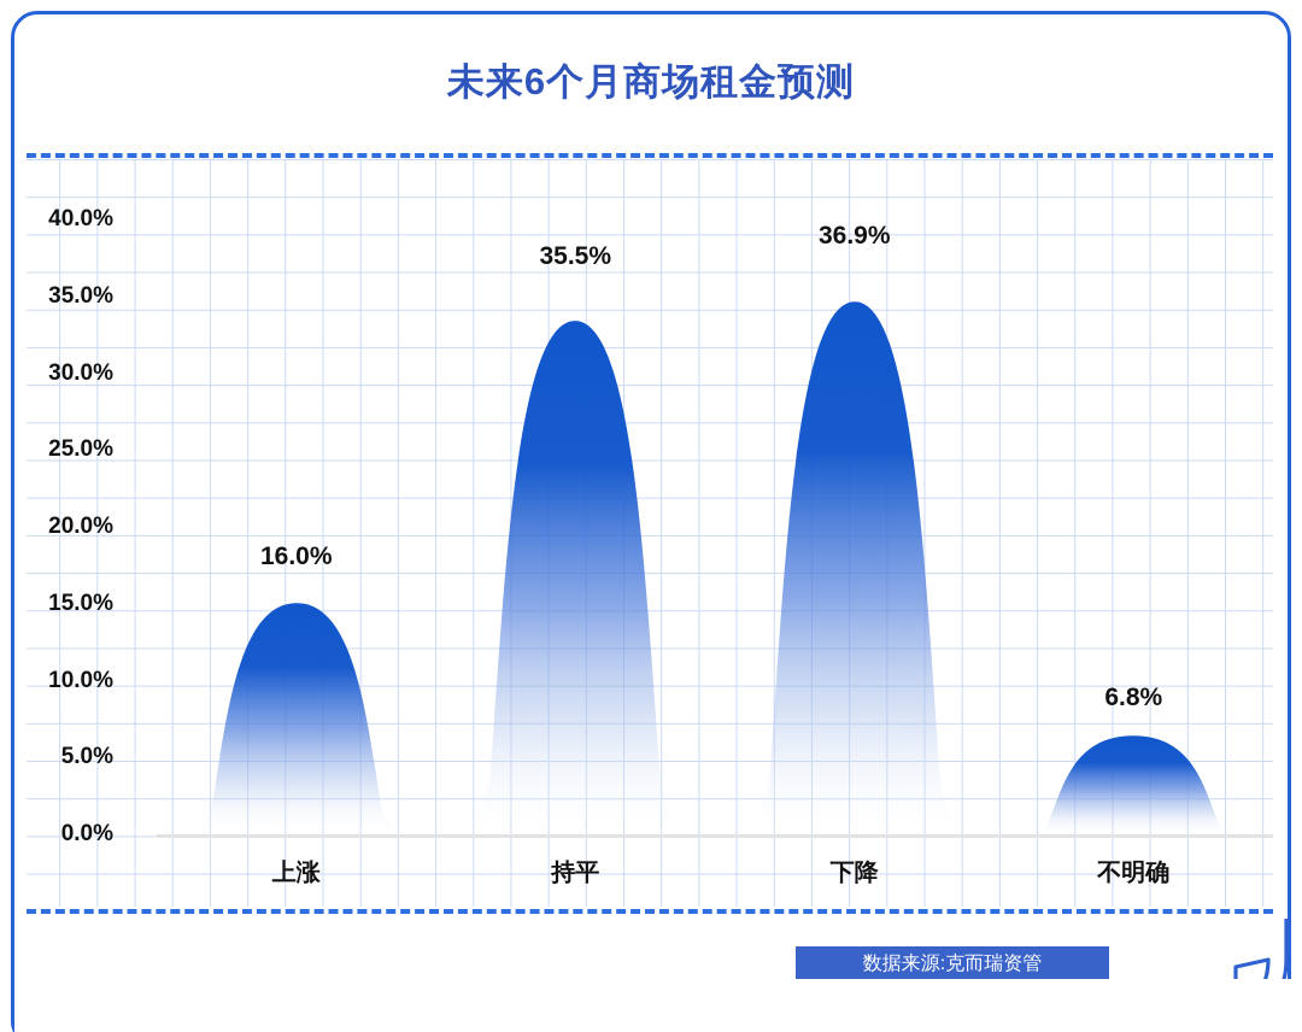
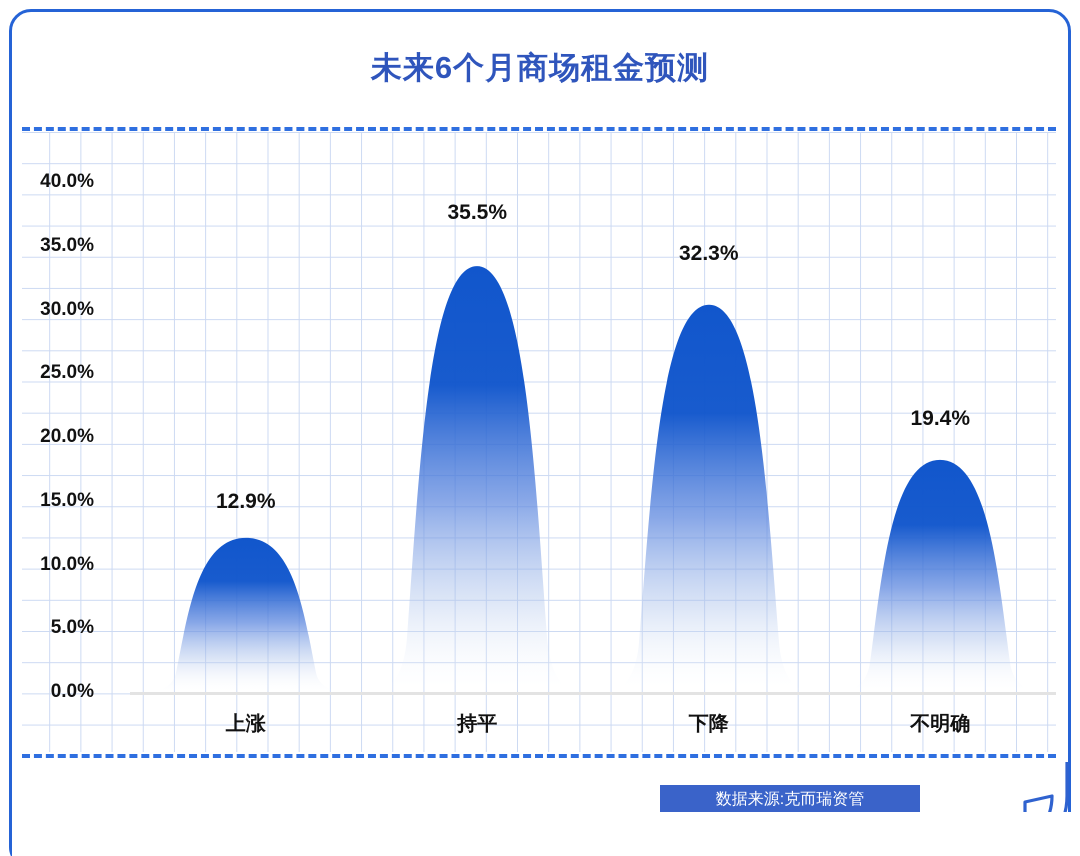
上涨: 16.0% -> 12.9%
下降: 36.9% -> 32.3%
不明确: 6.8% -> 19.4%
